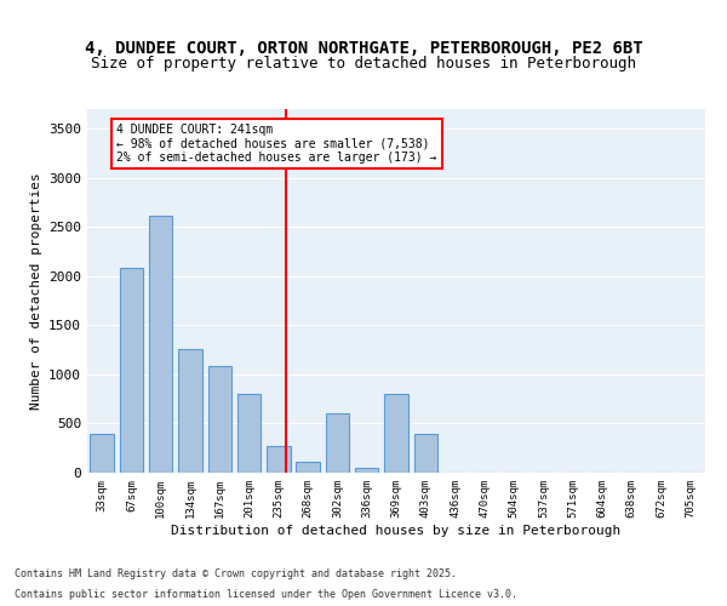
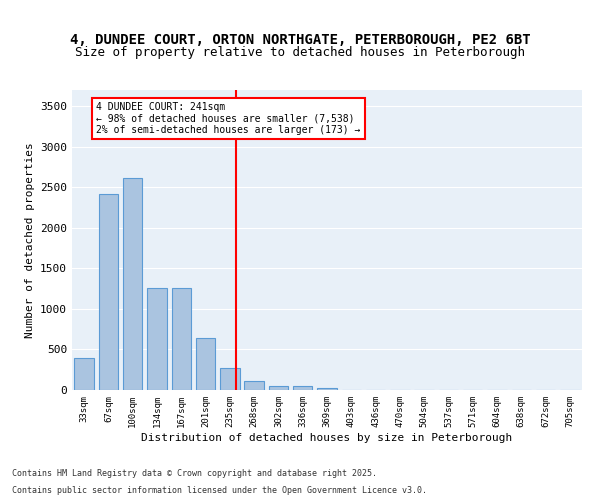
67sqm: 2080 -> 2420
167sqm: 1080 -> 1260
201sqm: 800 -> 640
302sqm: 600 -> 60
369sqm: 800 -> 30
403sqm: 400 -> 0
